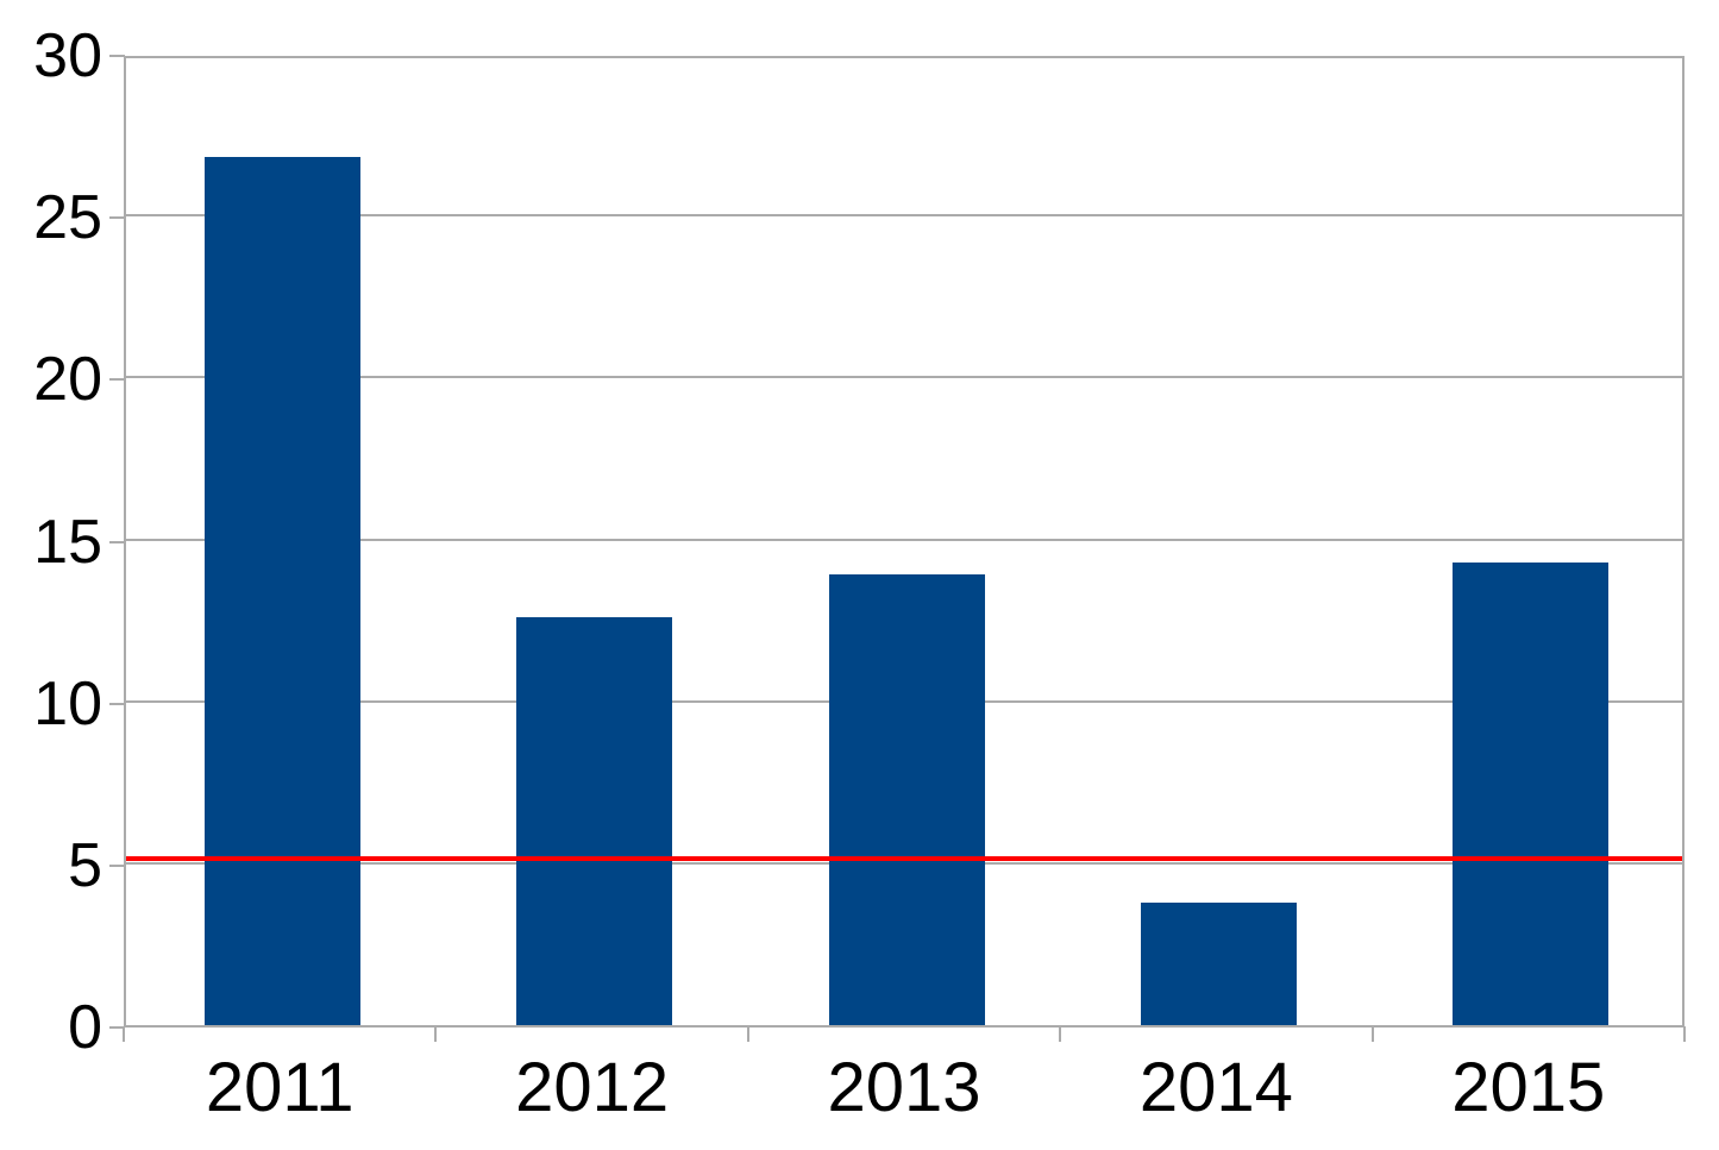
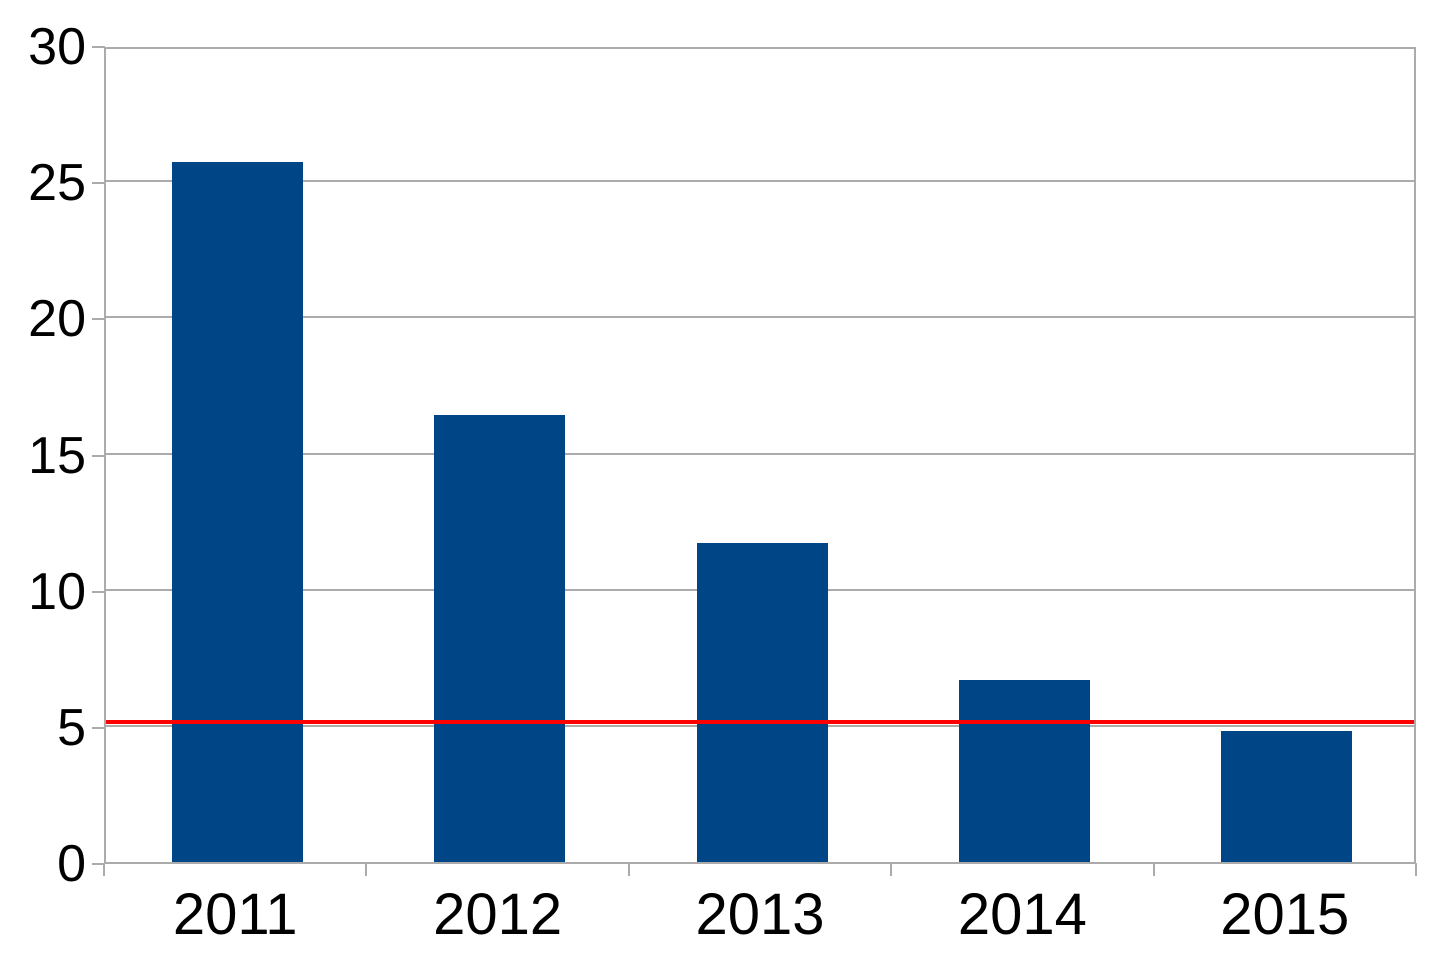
2011: 26.8 -> 25.7
2012: 12.6 -> 16.4
2013: 13.9 -> 11.7
2014: 3.8 -> 6.7
2015: 14.3 -> 4.8
